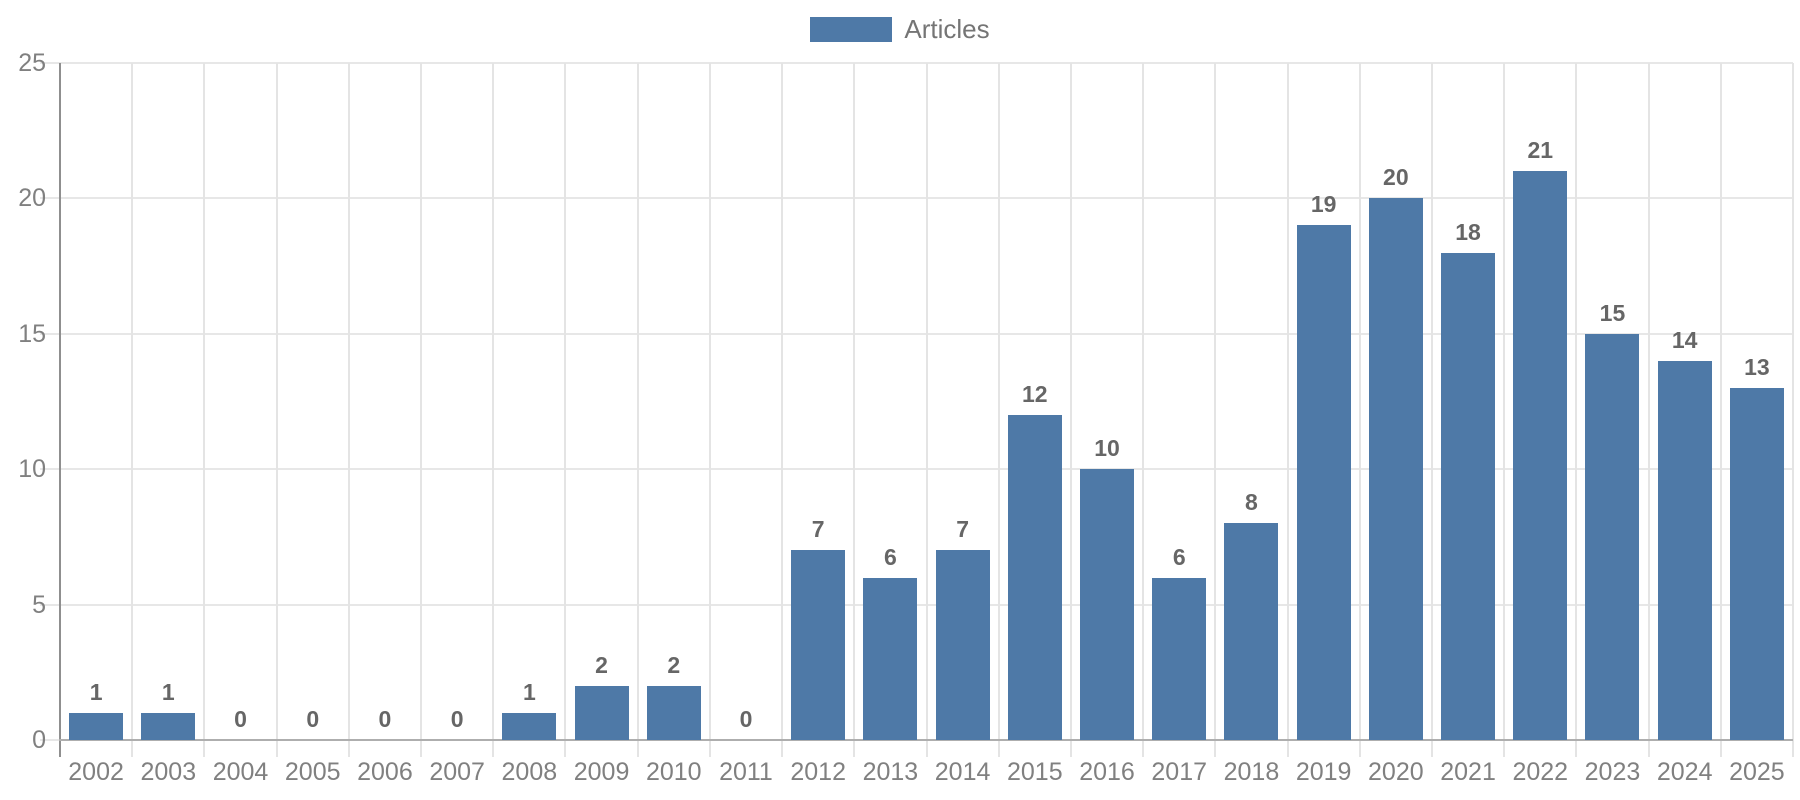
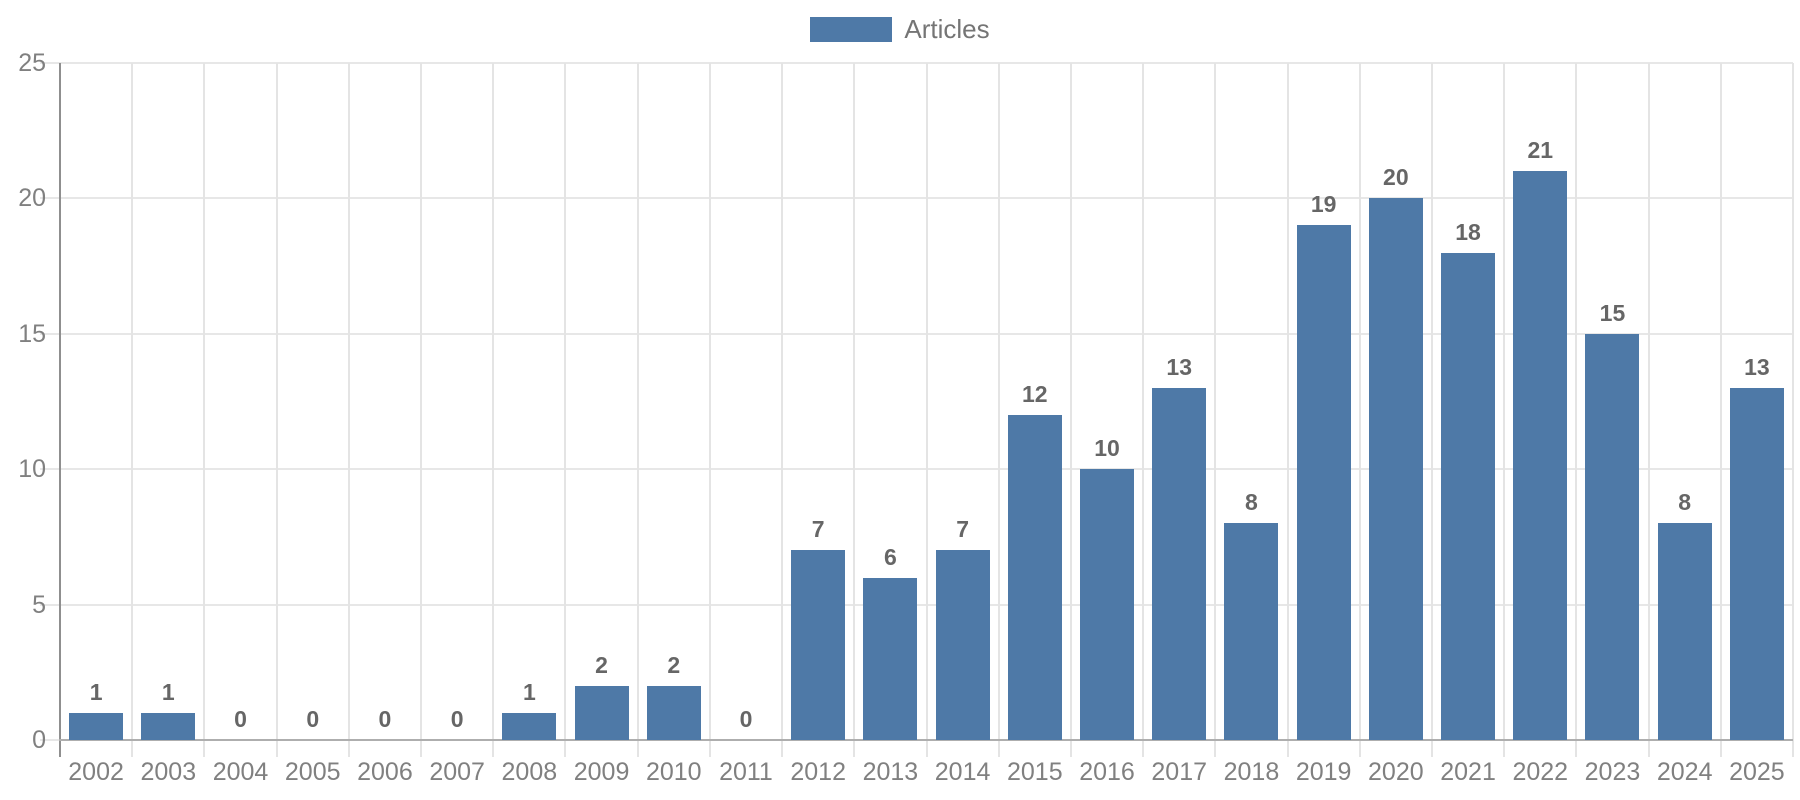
2017: 6 -> 13
2024: 14 -> 8
